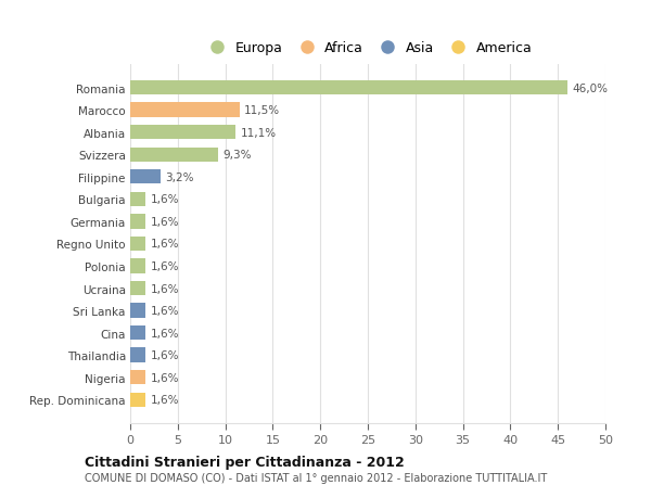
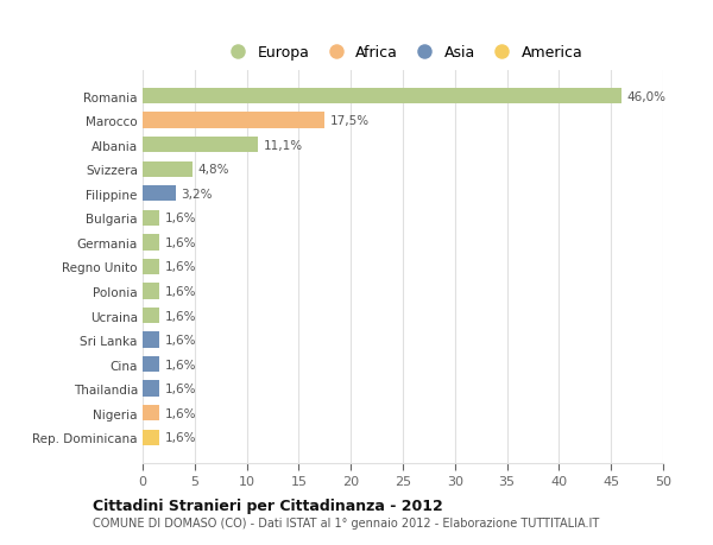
Marocco: 11,5% -> 17,5%
Svizzera: 9,3% -> 4,8%
